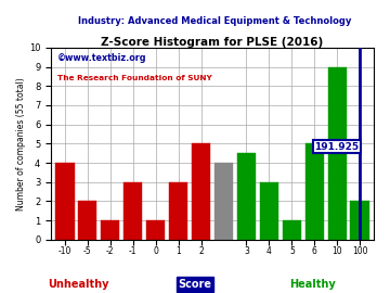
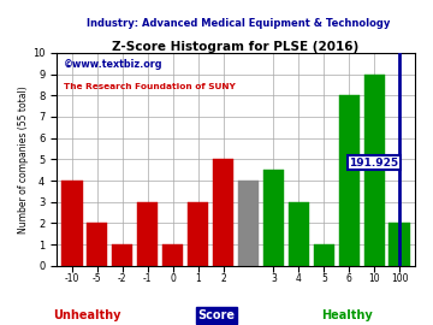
6: 5.0 -> 8.0
